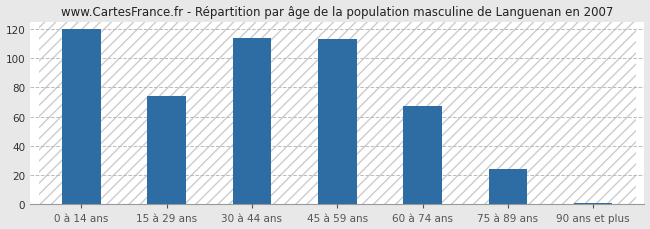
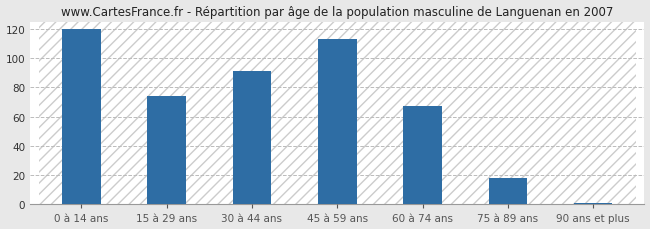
30 à 44 ans: 114 -> 91
75 à 89 ans: 24 -> 18
